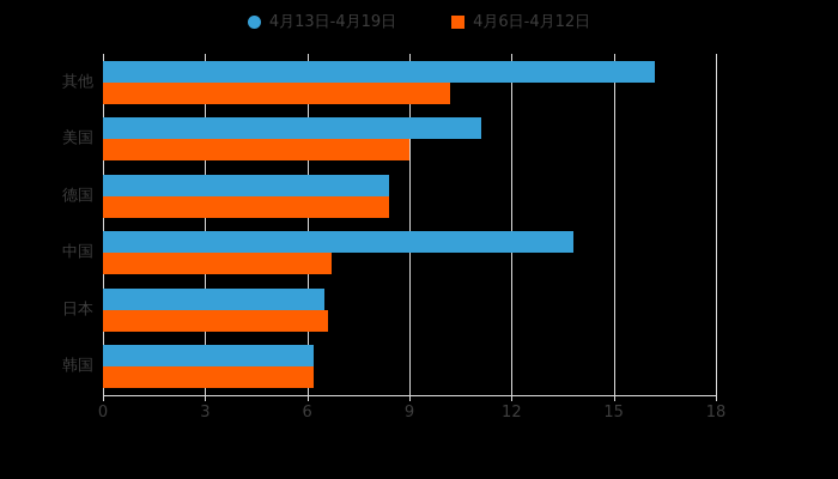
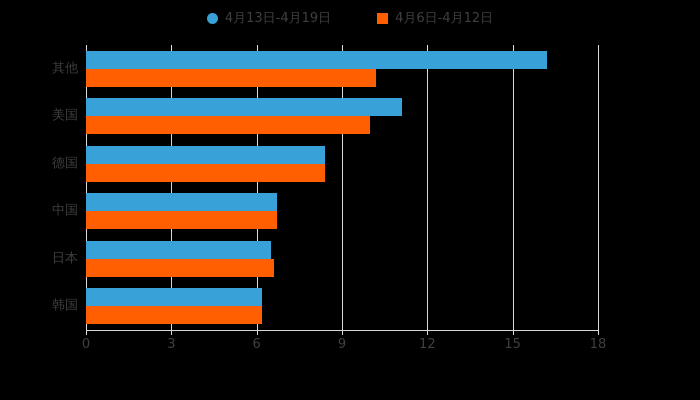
4月13日-4月19日/中国: 13.8 -> 6.7
4月6日-4月12日/美国: 9.0 -> 10.0
